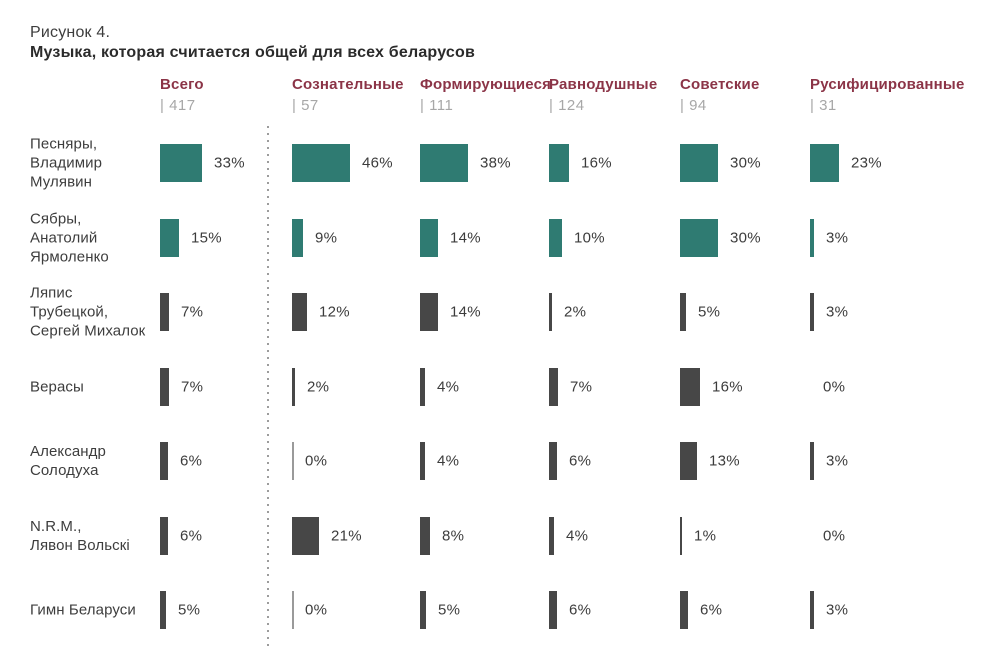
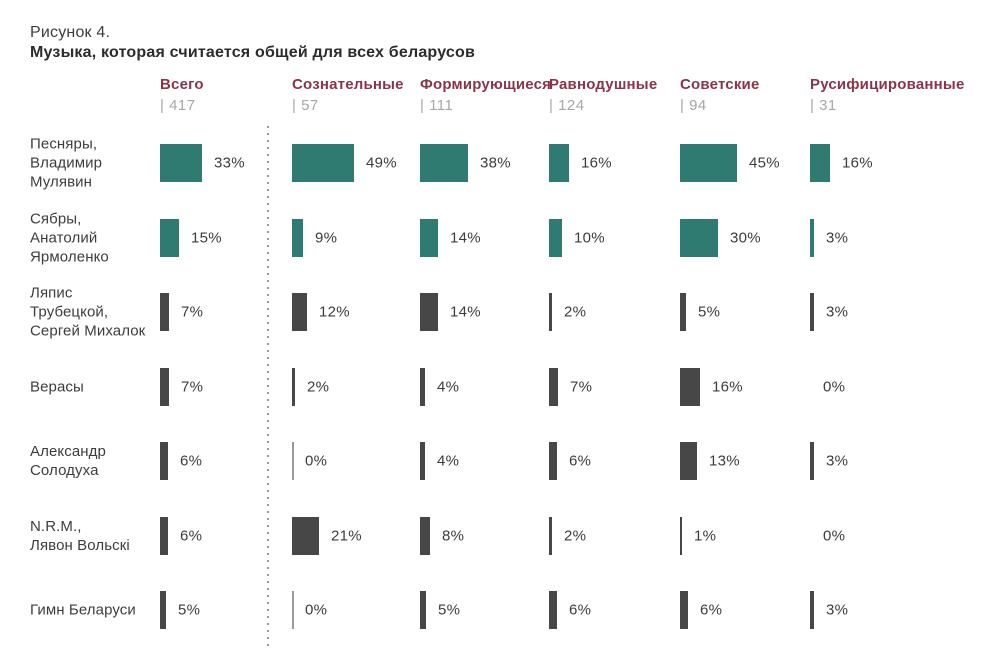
Сознательные/Песняры, Владимир Мулявин: 46% -> 49%
Советские/Песняры, Владимир Мулявин: 30% -> 45%
Русифицированные/Песняры, Владимир Мулявин: 23% -> 16%
Равнодушные/N.R.M., Лявон Вольскі: 4% -> 2%
